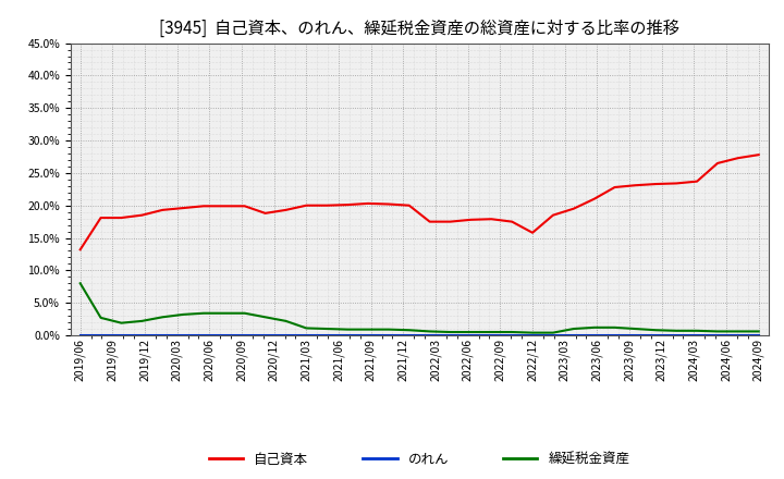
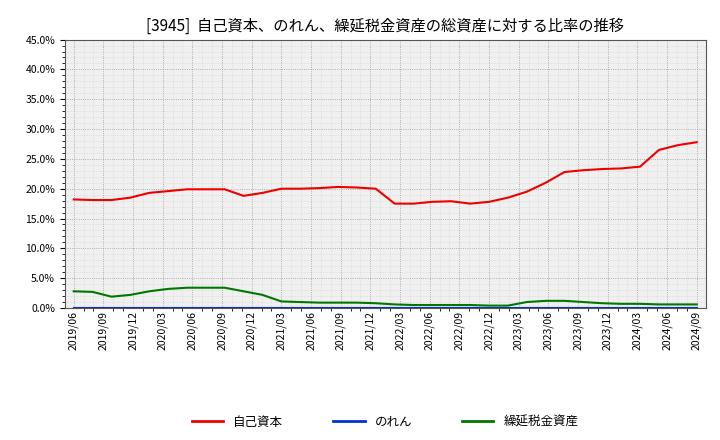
自己資本/2019/06: 13.2% -> 18.2%
繰延税金資産/2019/06: 8.0% -> 2.8%
自己資本/2022/12: 15.8% -> 17.8%
